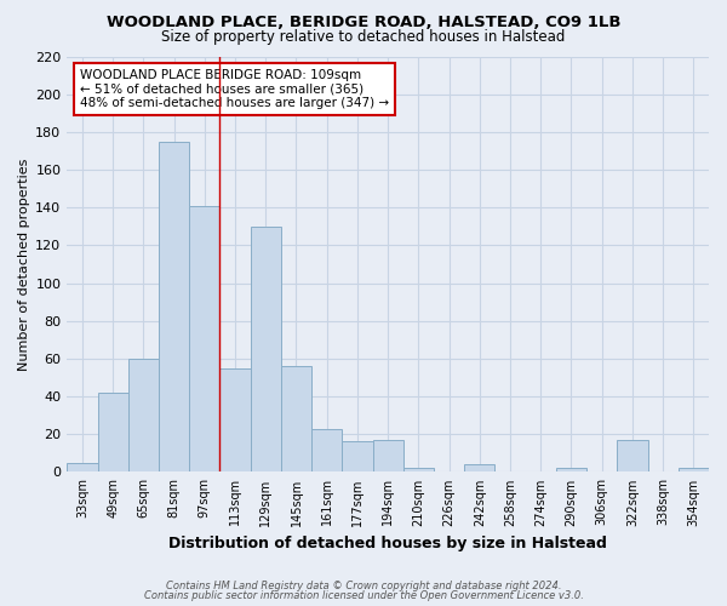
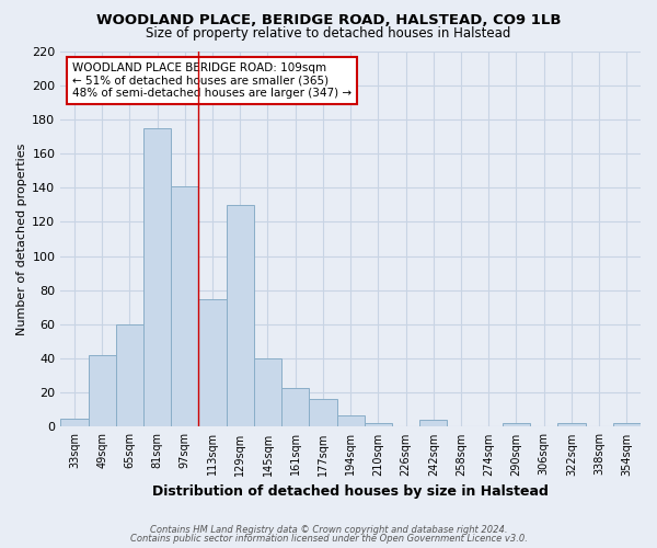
113sqm: 55 -> 75
145sqm: 56 -> 40
194sqm: 17 -> 7
322sqm: 17 -> 2
